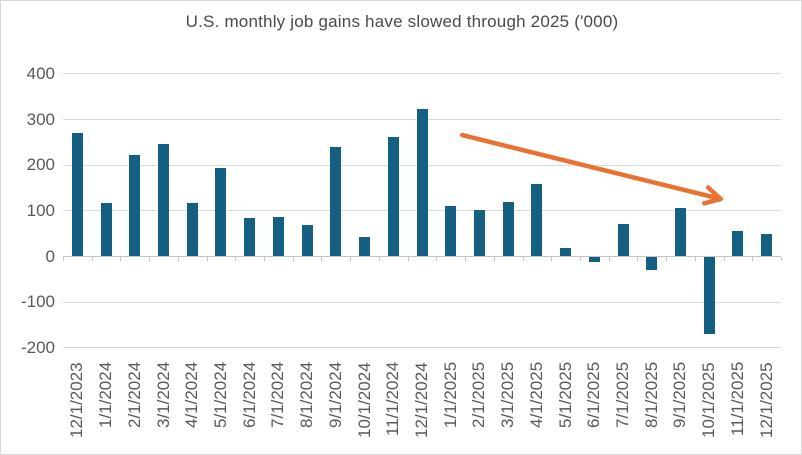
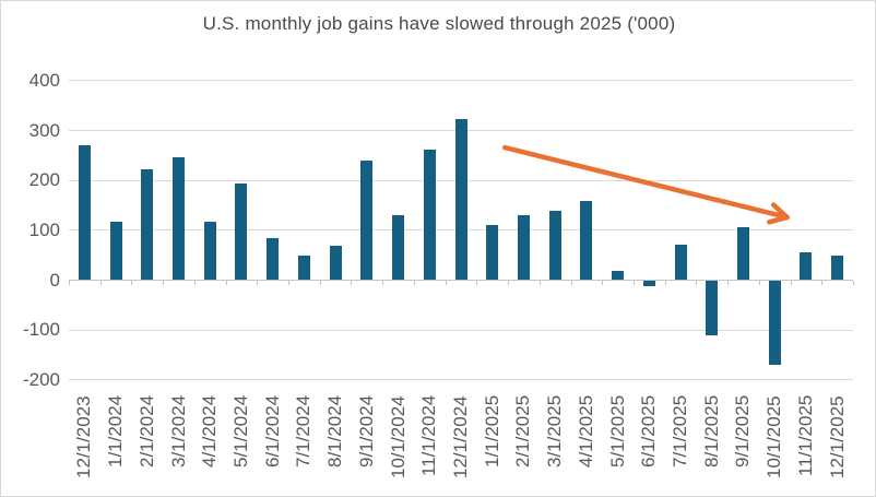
7/1/2024: 90 -> 50
10/1/2024: 40 -> 130
2/1/2025: 100 -> 130
3/1/2025: 120 -> 140
8/1/2025: -30 -> -110
